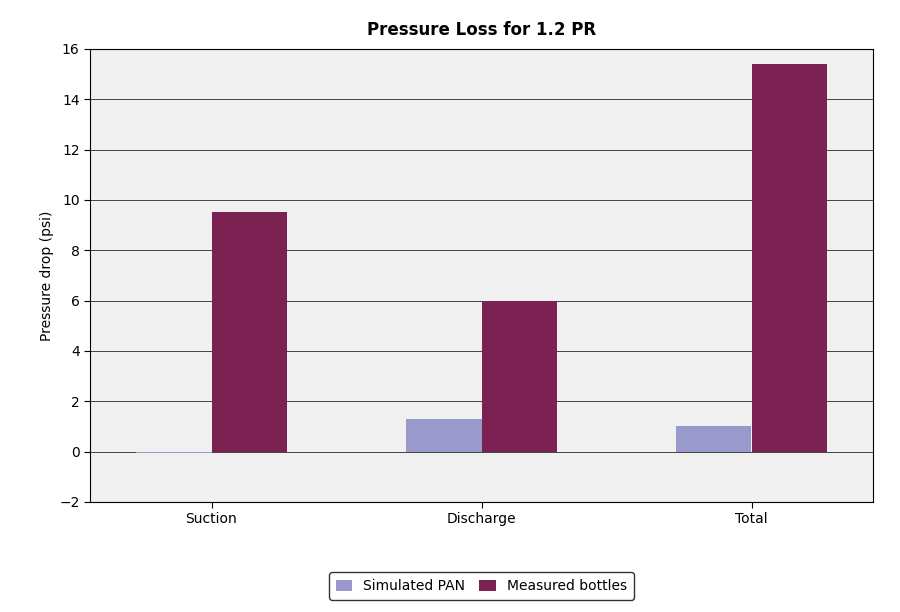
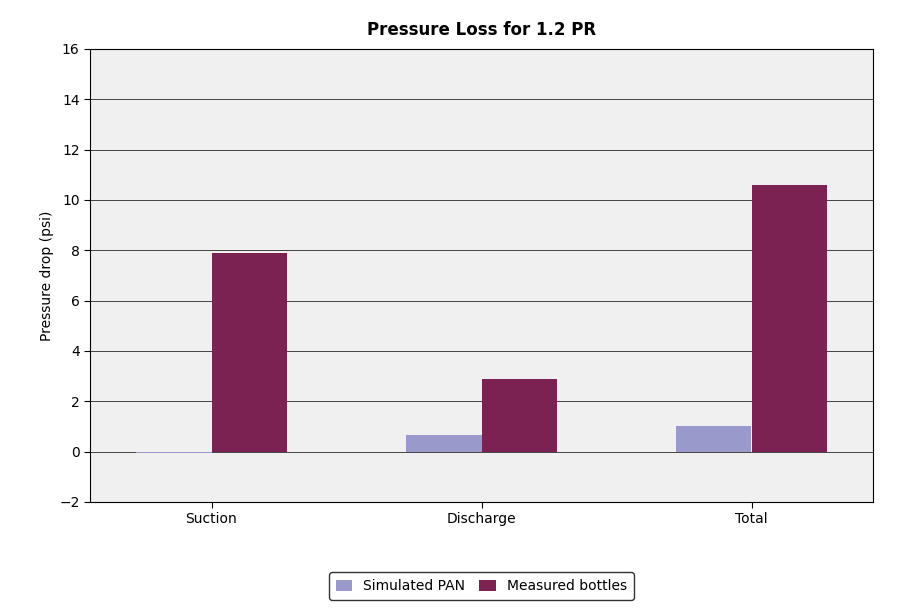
Measured bottles/Suction: 9.5 -> 7.9
Simulated PAN/Discharge: 1.30 -> 0.65
Measured bottles/Discharge: 6.0 -> 2.9
Measured bottles/Total: 15.4 -> 10.6
